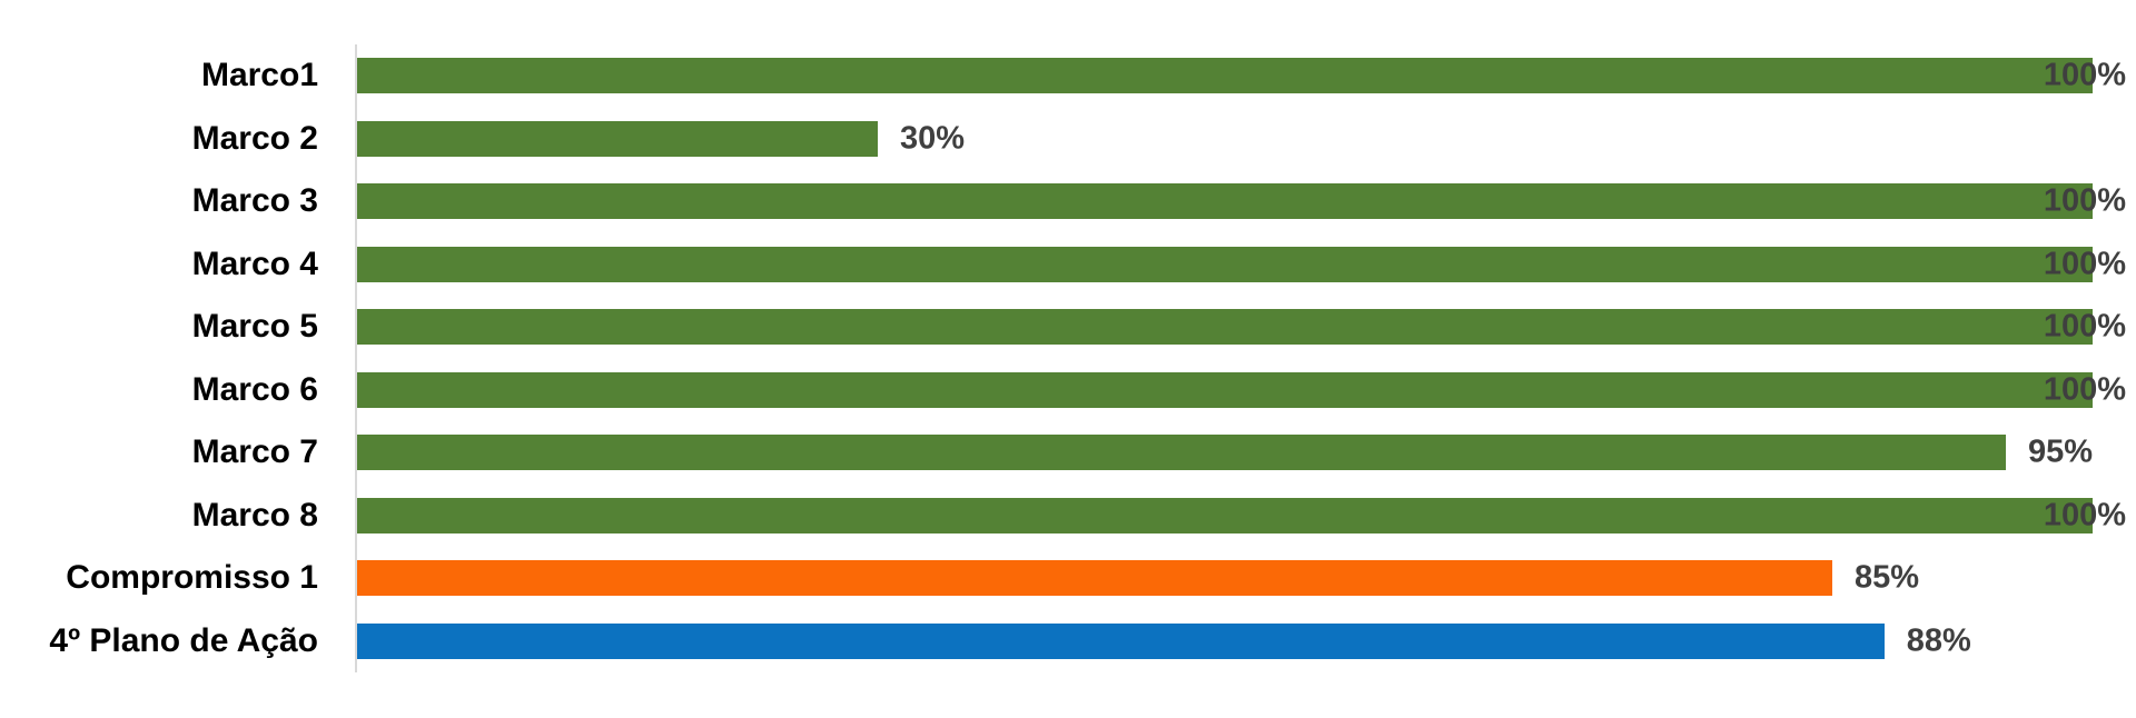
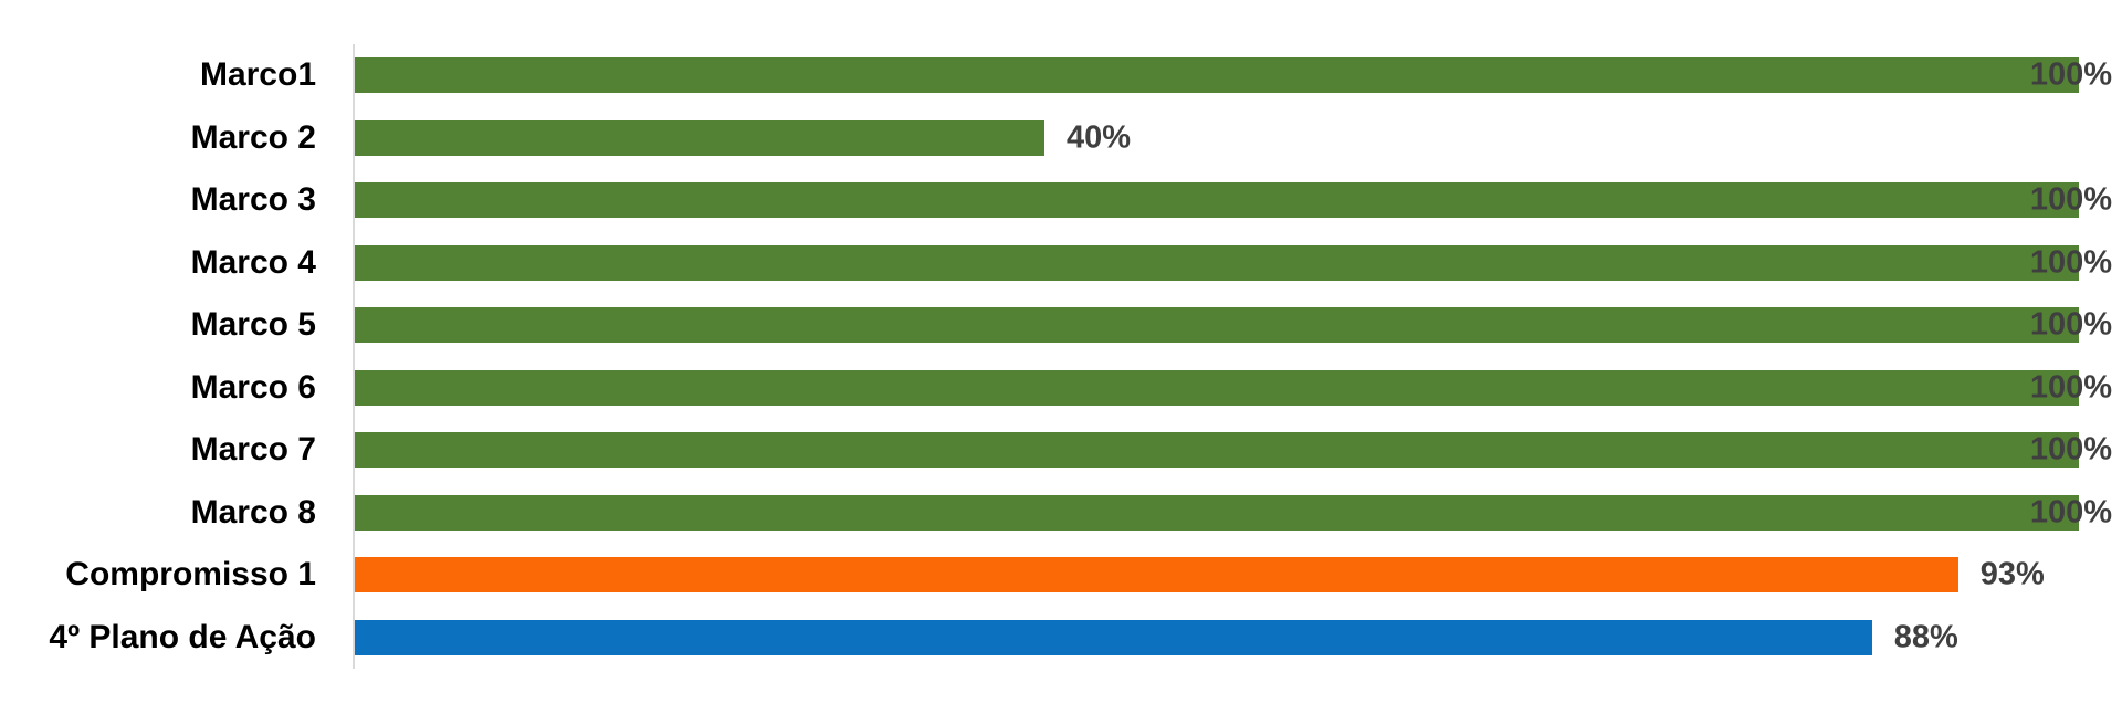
Marco 2: 30% -> 40%
Marco 7: 95% -> 100%
Compromisso 1: 85% -> 93%
